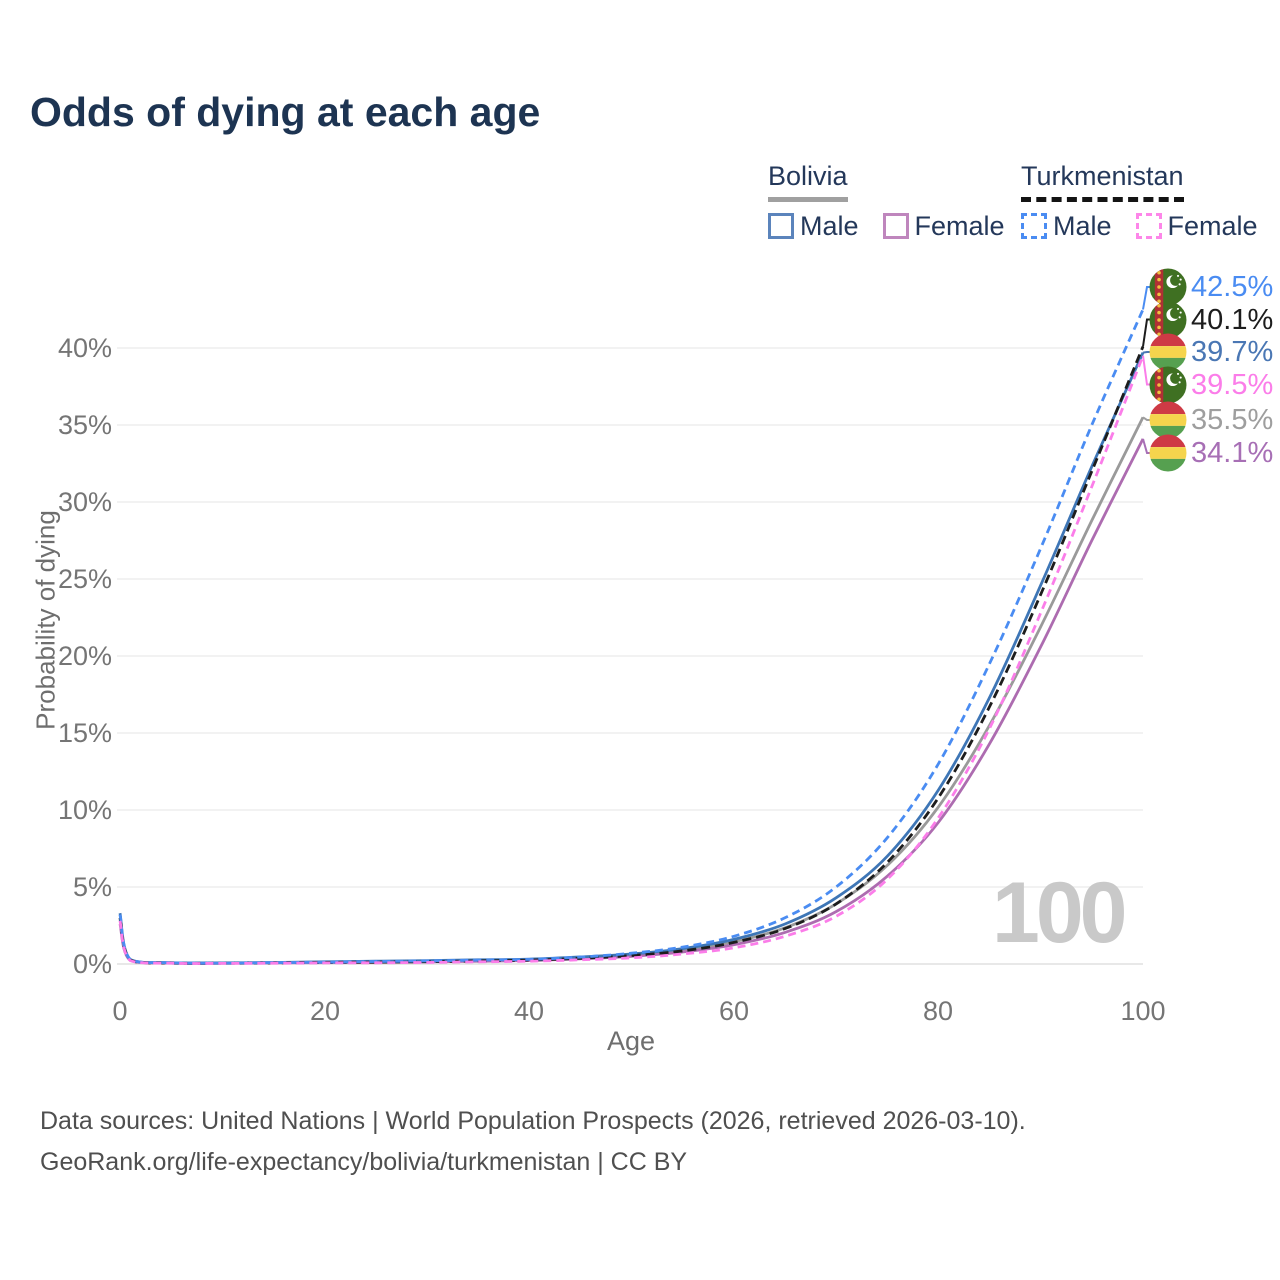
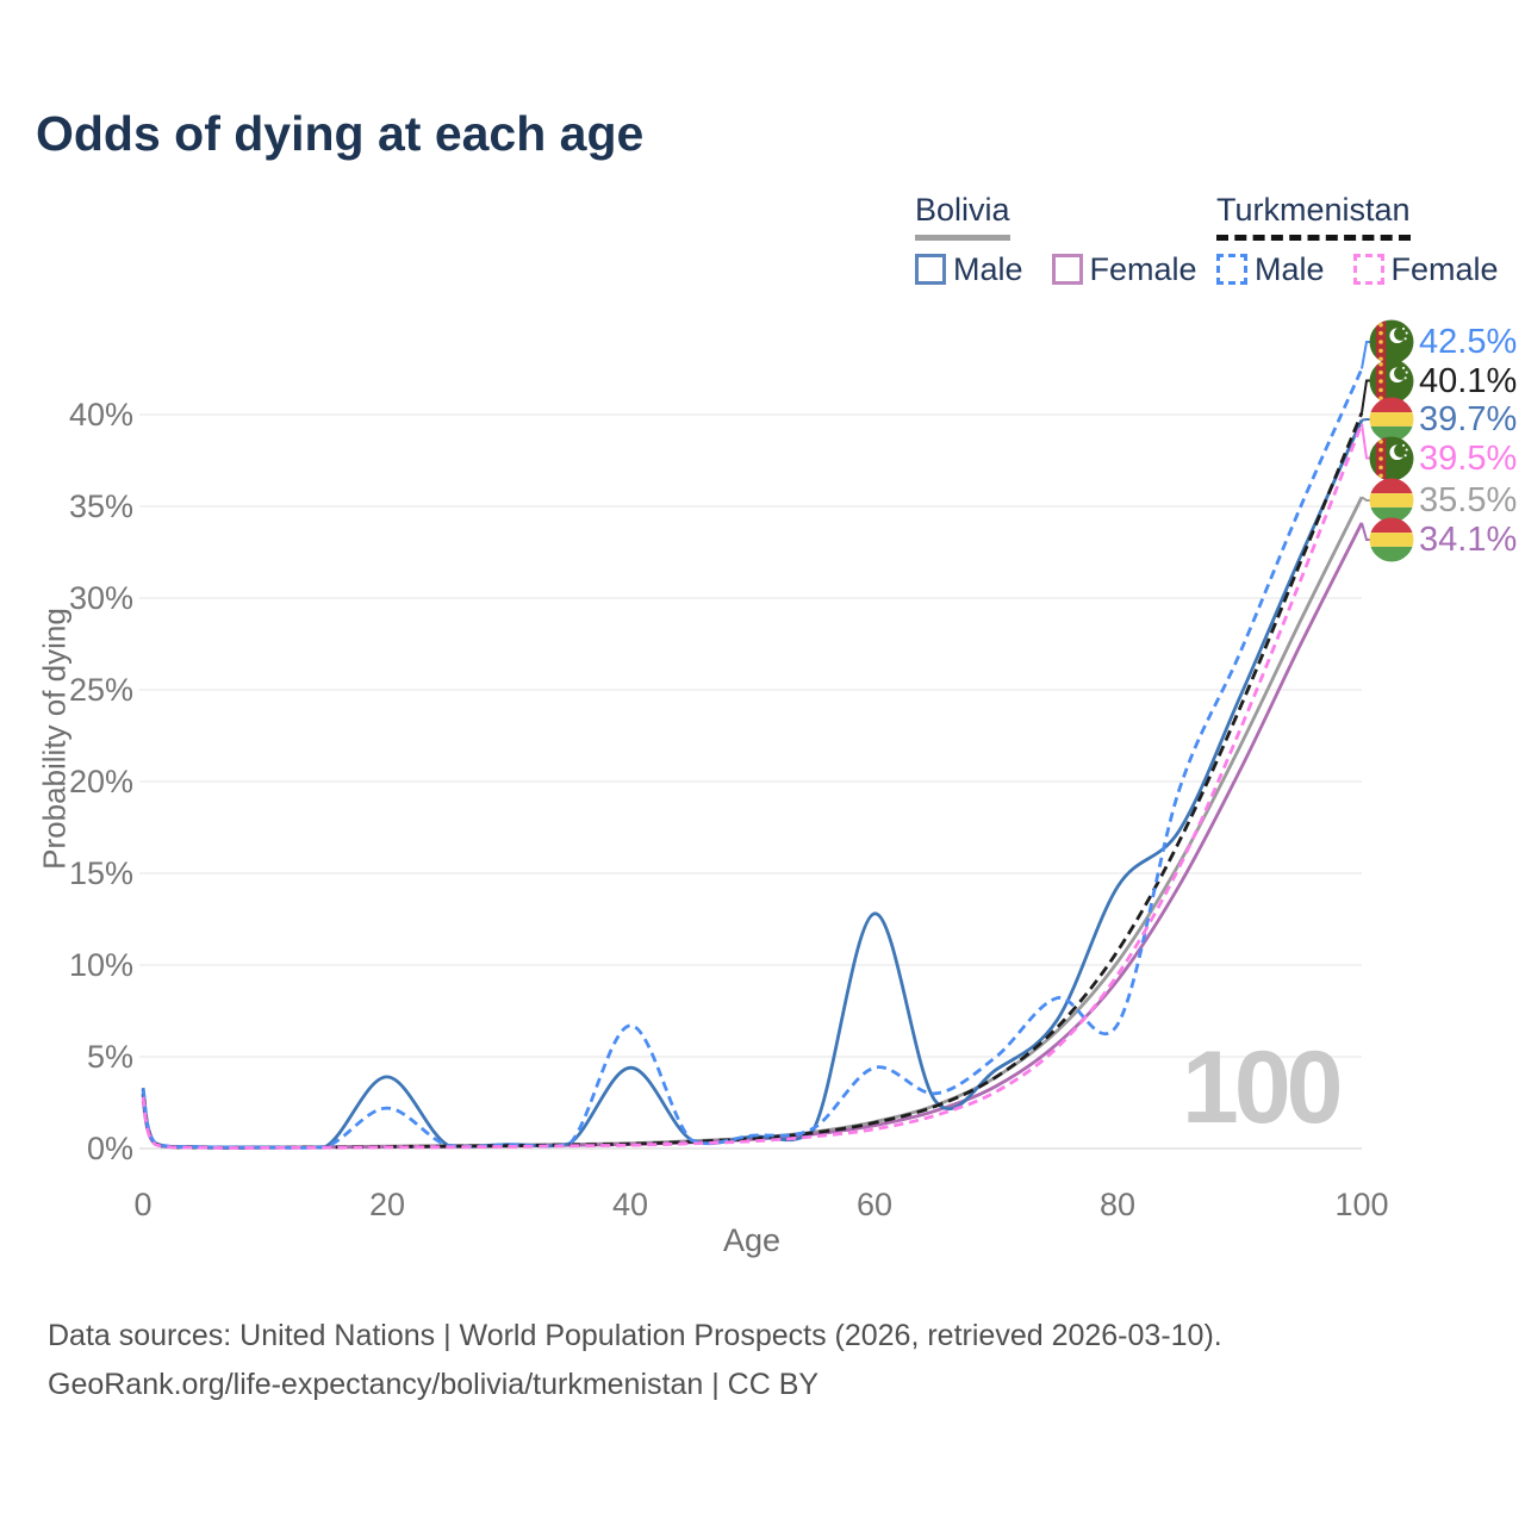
Bolivia Male/20: 0.1% -> 3.9%
Turkmenistan Male/20: 0.1% -> 2.2%
Bolivia Male/40: 0.3% -> 4.4%
Turkmenistan Male/40: 0.3% -> 6.7%
Bolivia Male/60: 1.6% -> 12.8%
Turkmenistan Male/60: 1.8% -> 4.4%
Bolivia Male/80: 11.3% -> 14.3%
Turkmenistan Male/80: 13.0% -> 6.8%
